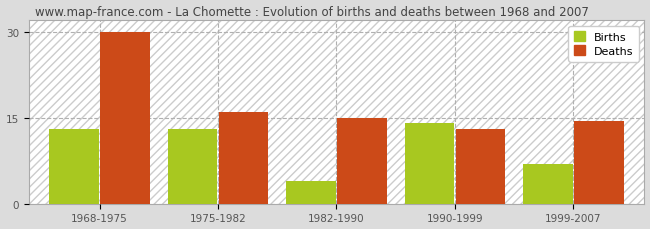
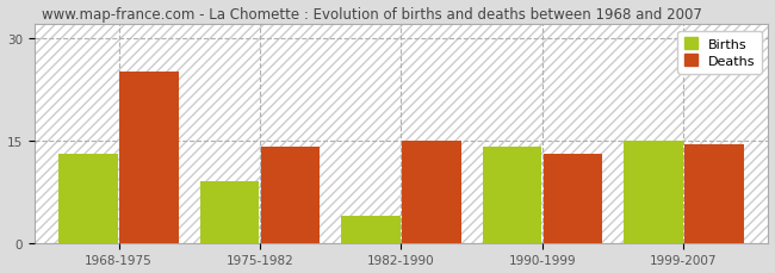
Deaths/1968-1975: 30.0 -> 25.0
Births/1975-1982: 13 -> 9
Deaths/1975-1982: 16.0 -> 14.0
Births/1999-2007: 7 -> 15
